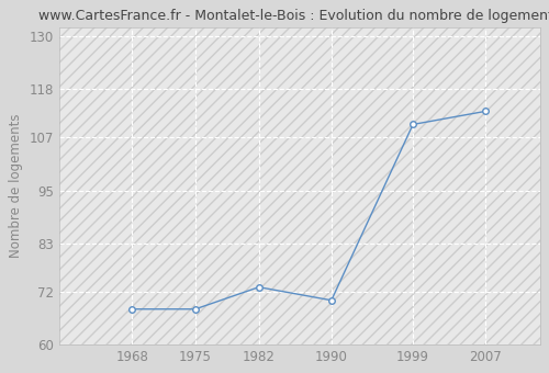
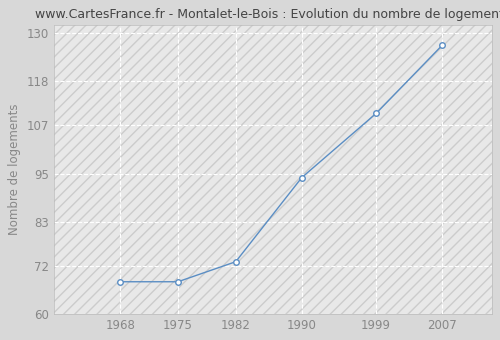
1990: 70 -> 94
2007: 113 -> 127
